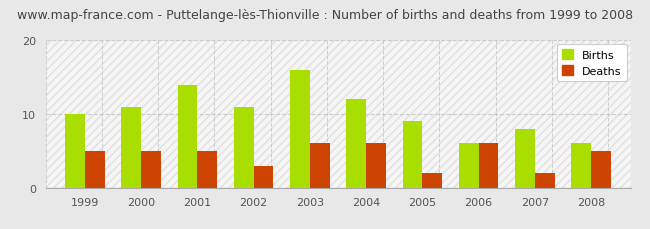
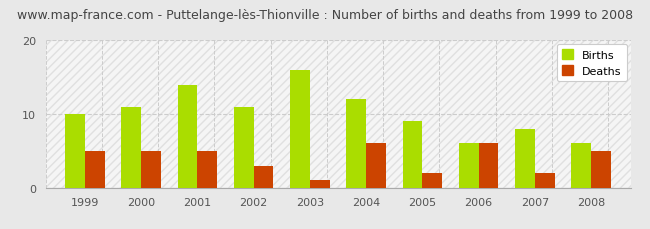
Deaths/2003: 6 -> 1
